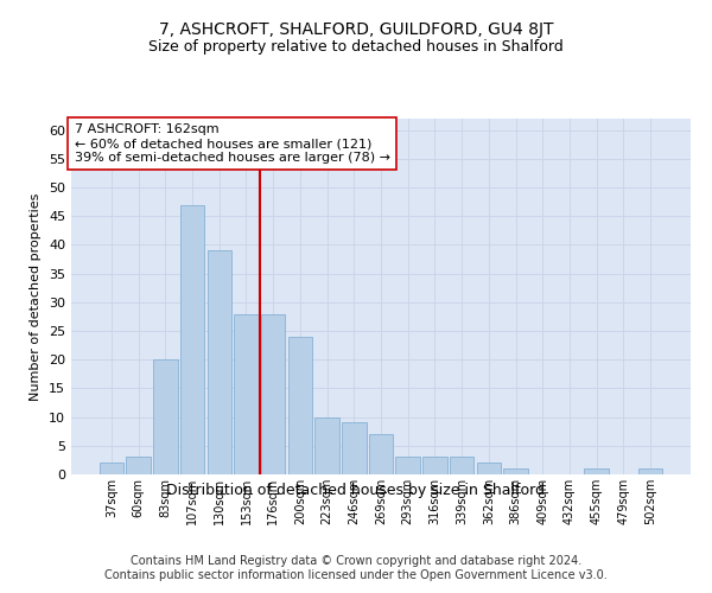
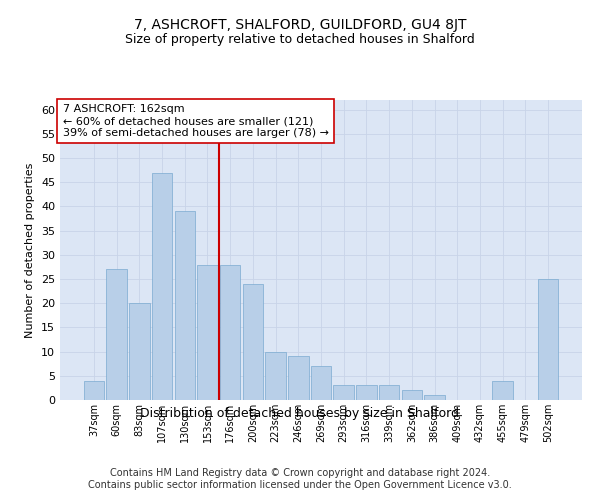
37sqm: 2 -> 4
60sqm: 3 -> 27
455sqm: 1 -> 4
502sqm: 1 -> 25
